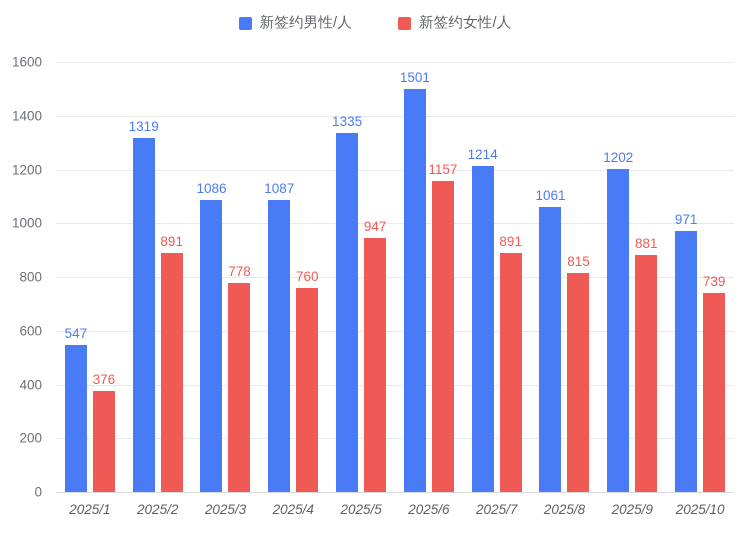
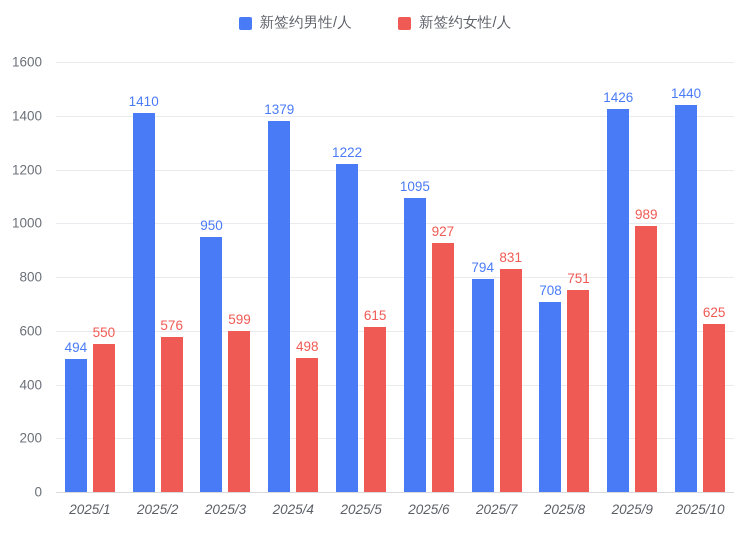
新签约男性/人/2025/1: 547 -> 494
新签约女性/人/2025/1: 376 -> 550
新签约男性/人/2025/2: 1319 -> 1410
新签约女性/人/2025/2: 891 -> 576
新签约男性/人/2025/3: 1086 -> 950
新签约女性/人/2025/3: 778 -> 599
新签约男性/人/2025/4: 1087 -> 1379
新签约女性/人/2025/4: 760 -> 498
新签约男性/人/2025/5: 1335 -> 1222
新签约女性/人/2025/5: 947 -> 615
新签约男性/人/2025/6: 1501 -> 1095
新签约女性/人/2025/6: 1157 -> 927
新签约男性/人/2025/7: 1214 -> 794
新签约女性/人/2025/7: 891 -> 831
新签约男性/人/2025/8: 1061 -> 708
新签约女性/人/2025/8: 815 -> 751
新签约男性/人/2025/9: 1202 -> 1426
新签约女性/人/2025/9: 881 -> 989
新签约男性/人/2025/10: 971 -> 1440
新签约女性/人/2025/10: 739 -> 625
